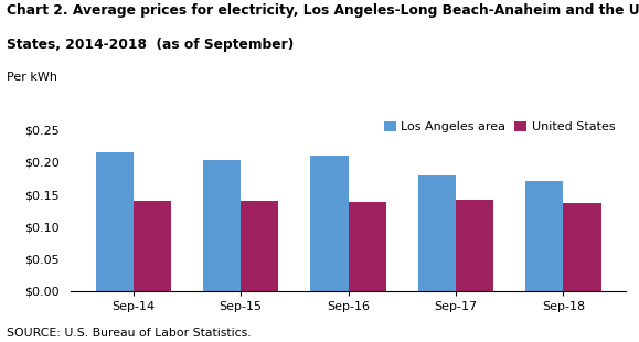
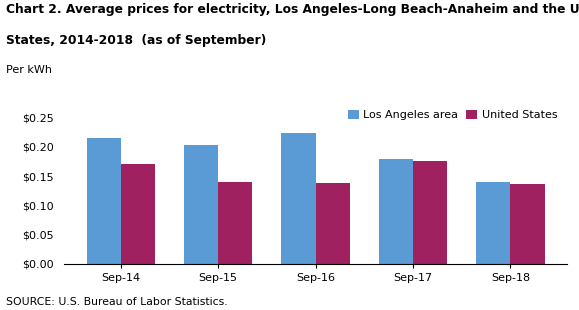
United States/Sep-14: $0.140 -> $0.170
Los Angeles area/Sep-16: $0.210 -> $0.224
United States/Sep-17: $0.142 -> $0.176
Los Angeles area/Sep-18: $0.170 -> $0.140
